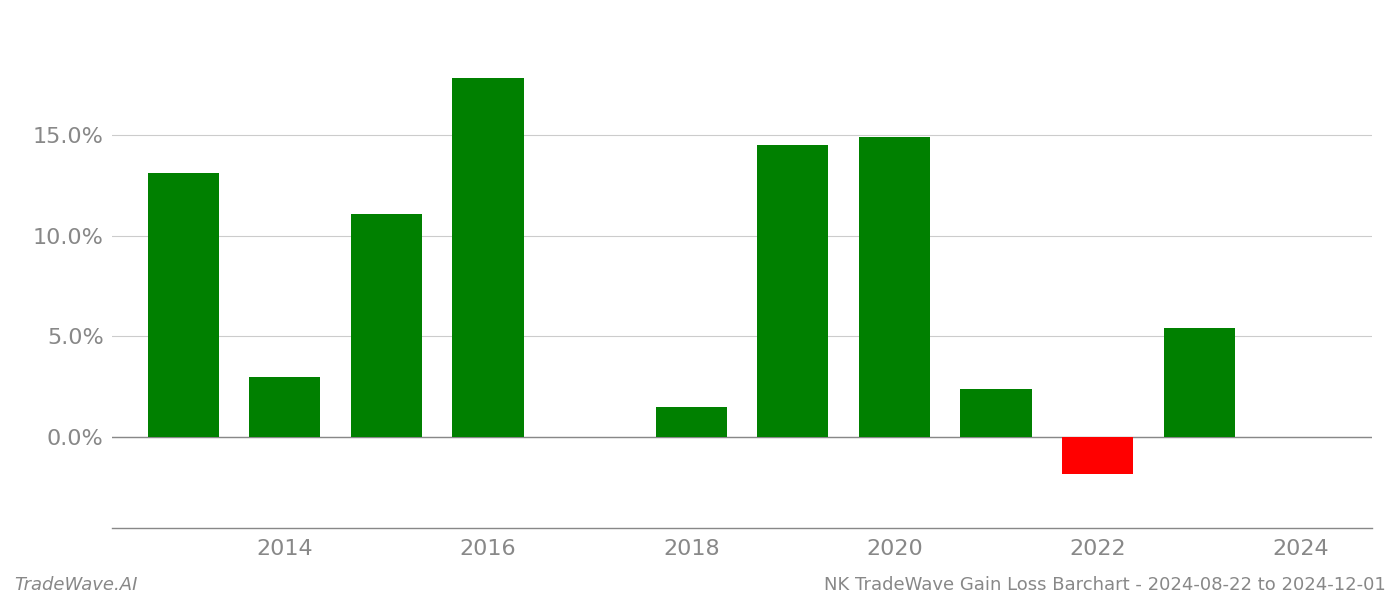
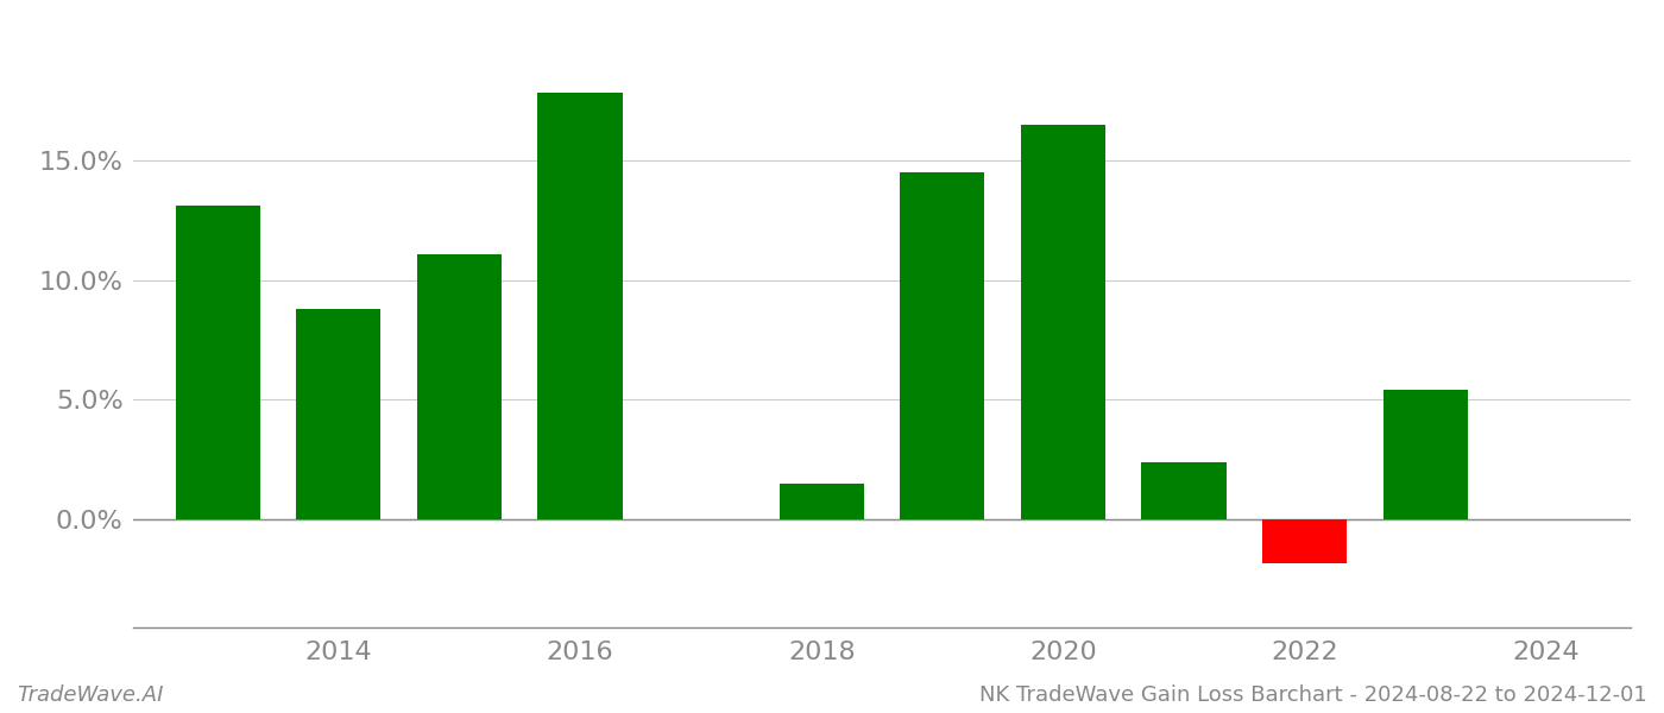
2014: 3.0% -> 8.8%
2020: 14.9% -> 16.5%
